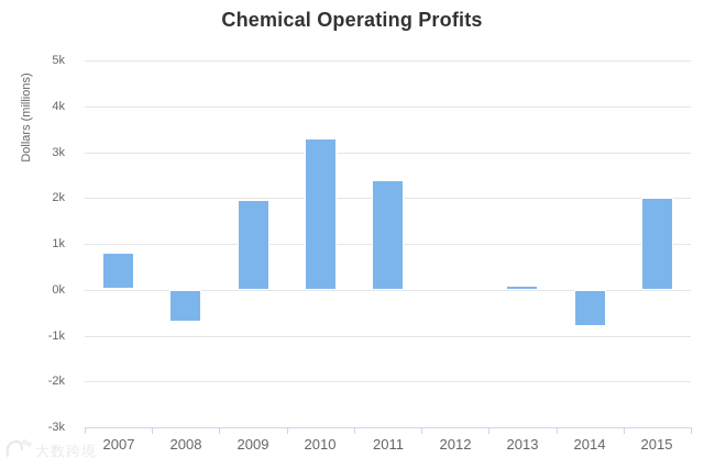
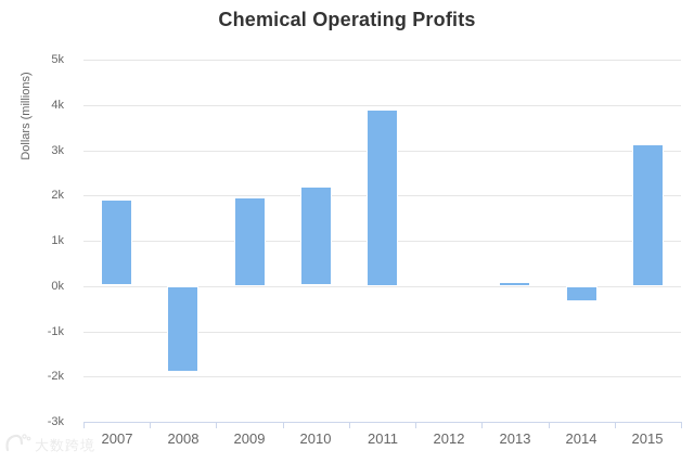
2007: 0.8k -> 1.9k
2008: -0.7k -> -1.9k
2010: 3.3k -> 2.2k
2011: 2.4k -> 3.9k
2014: -0.8k -> -0.3k
2015: 2.0k -> 3.1k
